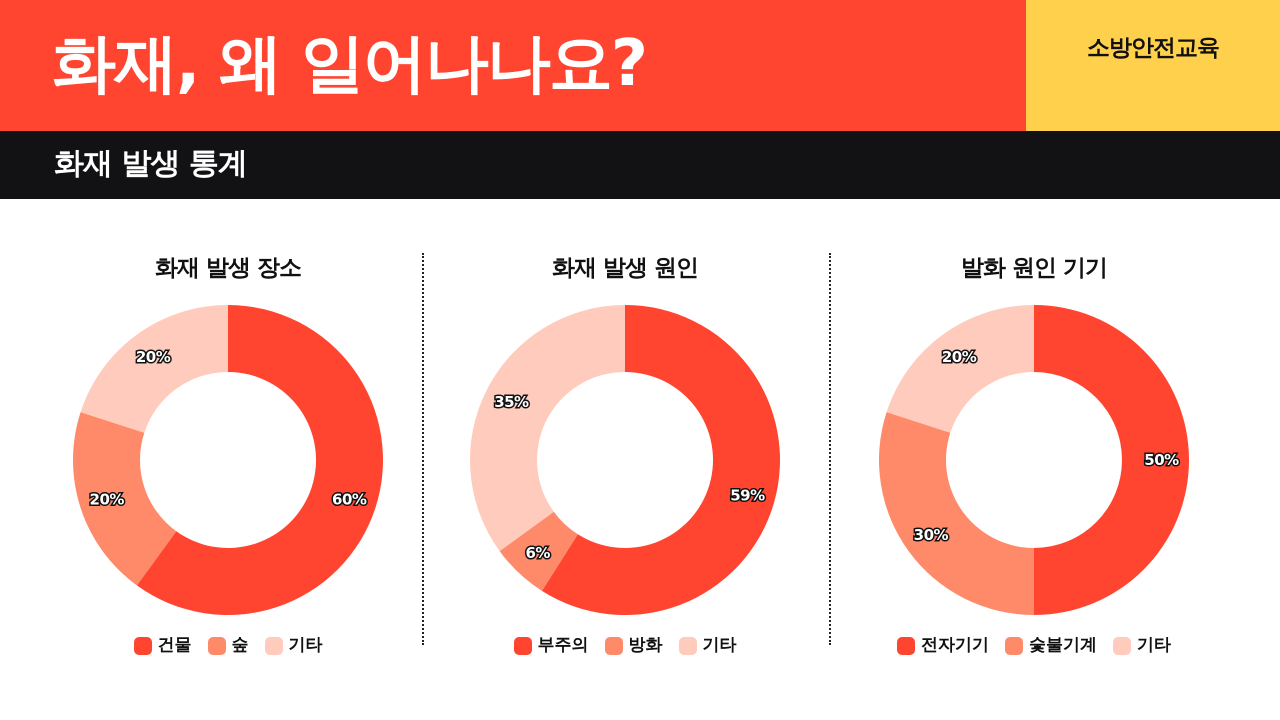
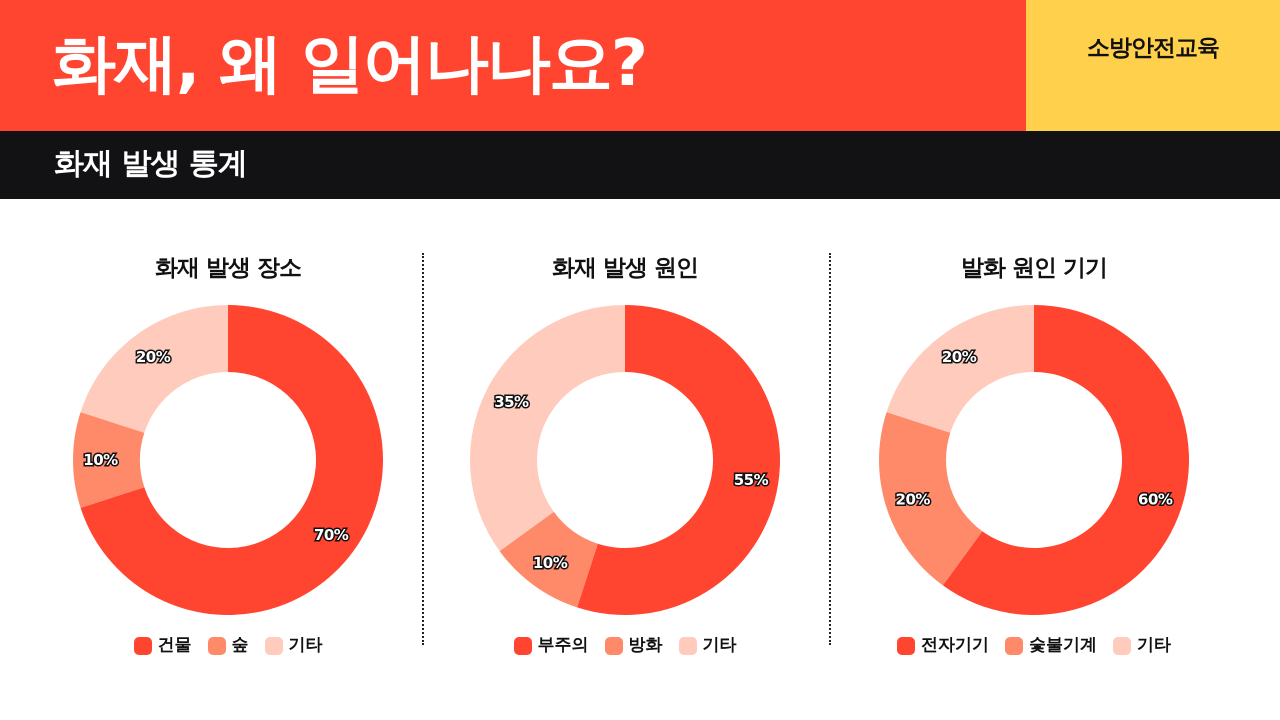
화재 발생 장소/건물: 60% -> 70%
화재 발생 장소/숲: 20% -> 10%
화재 발생 원인/부주의: 59% -> 55%
화재 발생 원인/방화: 6% -> 10%
발화 원인 기기/전자기기: 50% -> 60%
발화 원인 기기/숯불기계: 30% -> 20%
